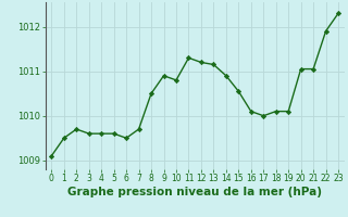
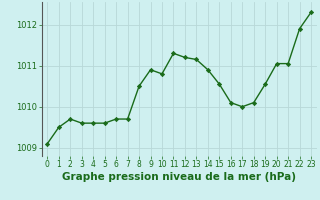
6: 1009.50 -> 1009.70
19: 1010.10 -> 1010.55
